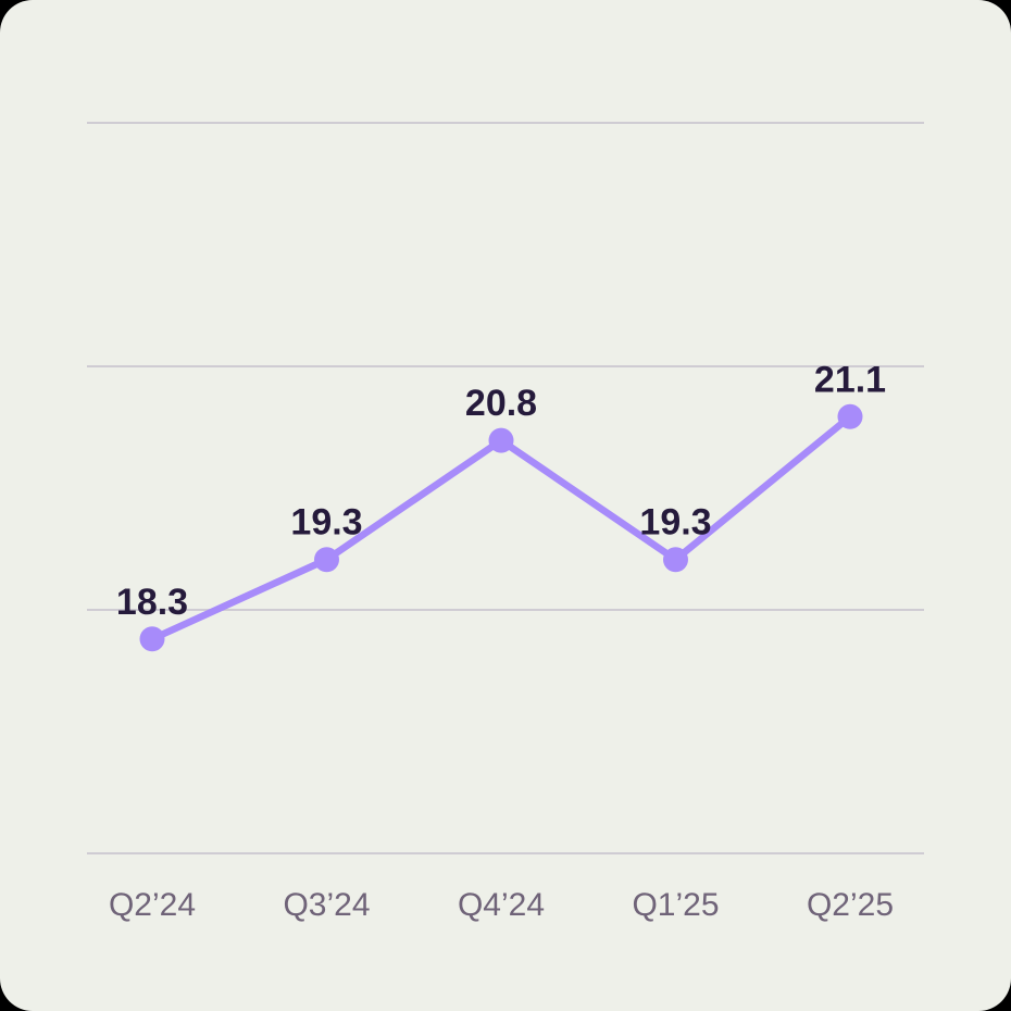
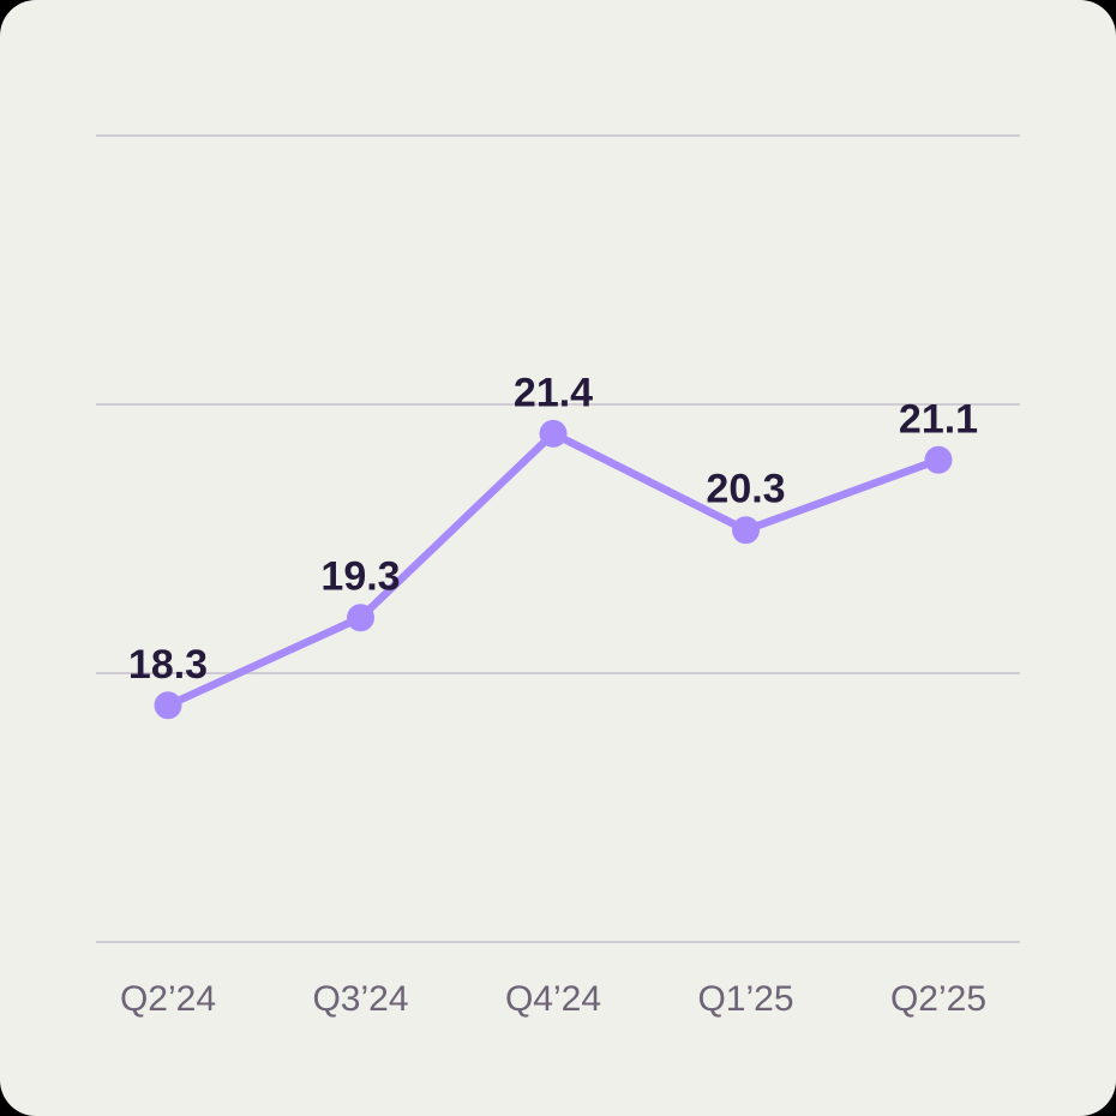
Q4’24: 20.8 -> 21.4
Q1’25: 19.3 -> 20.3
